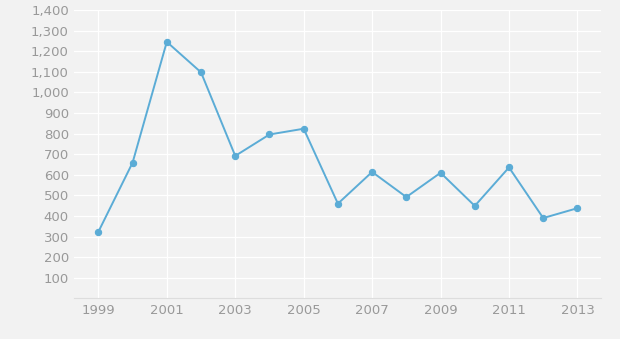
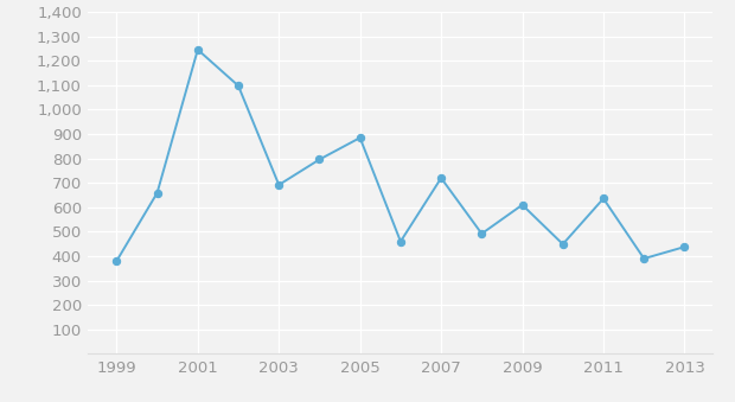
1999: 323 -> 380
2005: 824 -> 885
2007: 614 -> 720
